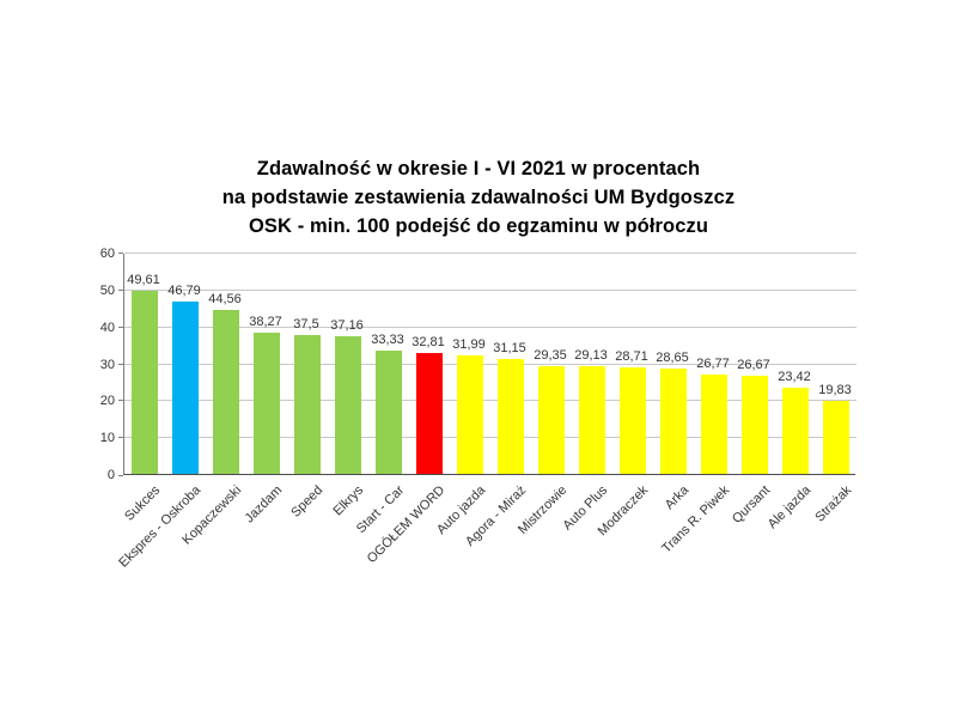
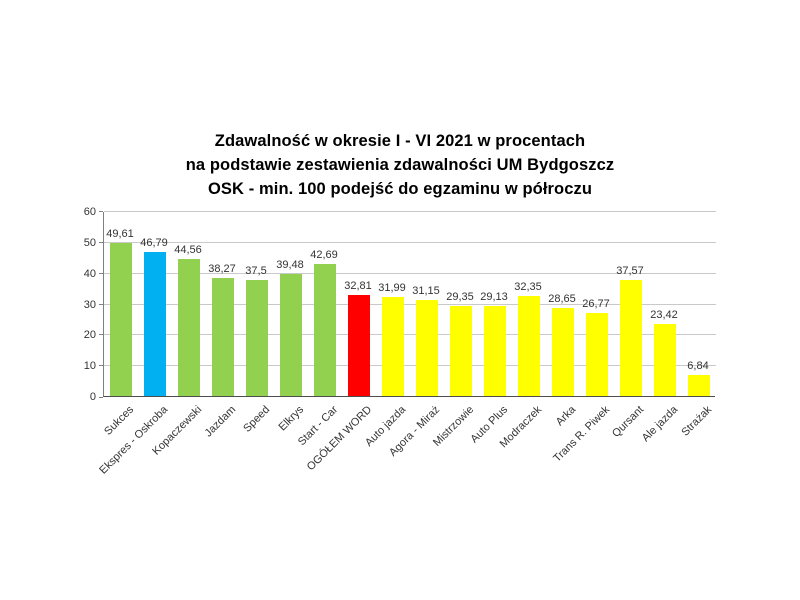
Elkrys: 37,16 -> 39,48
Start - Car: 33,33 -> 42,69
Modraczek: 28,71 -> 32,35
Qursant: 26,67 -> 37,57
Strażak: 19,83 -> 6,84
